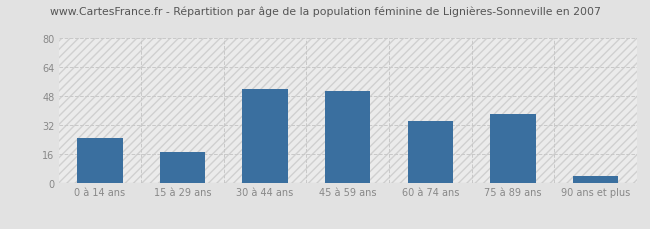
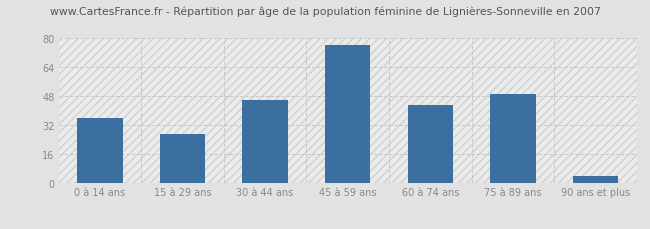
0 à 14 ans: 25 -> 36
15 à 29 ans: 17 -> 27
30 à 44 ans: 52 -> 46
45 à 59 ans: 51 -> 76
60 à 74 ans: 34 -> 43
75 à 89 ans: 38 -> 49
